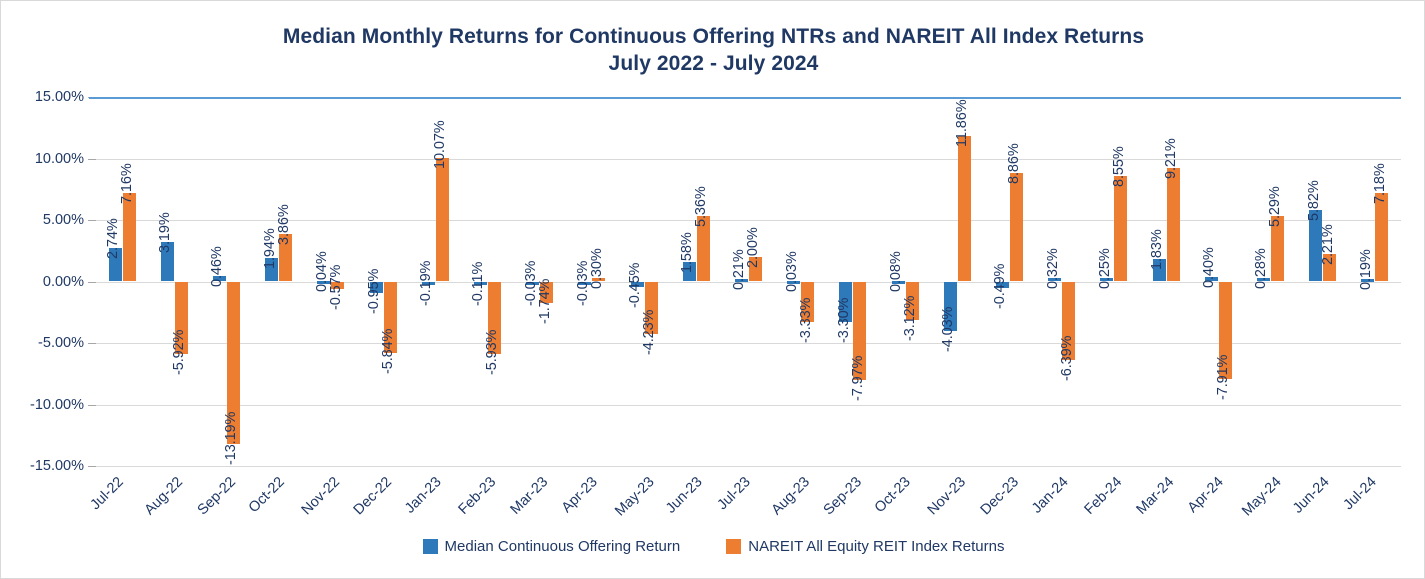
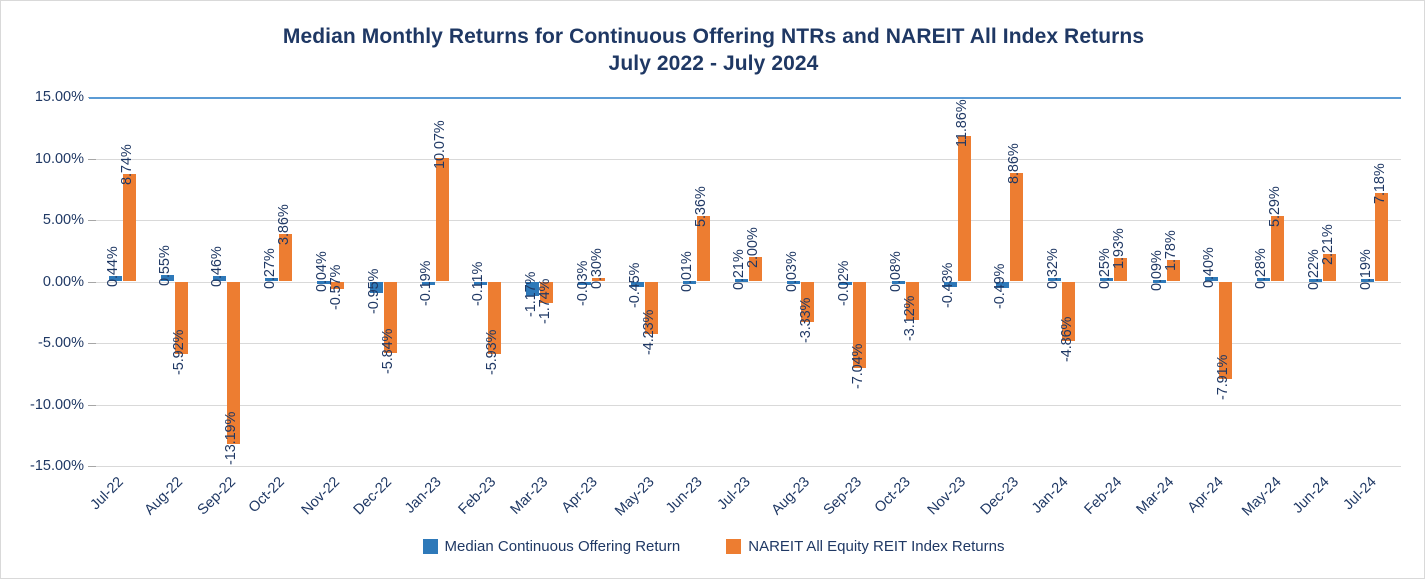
Median Continuous Offering Return/Jul-22: 2.74% -> 0.44%
NAREIT All Equity REIT Index Returns/Jul-22: 7.16% -> 8.74%
Median Continuous Offering Return/Aug-22: 3.19% -> 0.55%
Median Continuous Offering Return/Oct-22: 1.94% -> 0.27%
Median Continuous Offering Return/Mar-23: -0.03% -> -1.17%
Median Continuous Offering Return/Jun-23: 1.58% -> 0.01%
Median Continuous Offering Return/Sep-23: -3.30% -> -0.02%
NAREIT All Equity REIT Index Returns/Sep-23: -7.97% -> -7.04%
Median Continuous Offering Return/Nov-23: -4.03% -> -0.43%
NAREIT All Equity REIT Index Returns/Jan-24: -6.39% -> -4.86%
NAREIT All Equity REIT Index Returns/Feb-24: 8.55% -> 1.93%
Median Continuous Offering Return/Mar-24: 1.83% -> 0.09%
NAREIT All Equity REIT Index Returns/Mar-24: 9.21% -> 1.78%
Median Continuous Offering Return/Jun-24: 5.82% -> 0.22%
